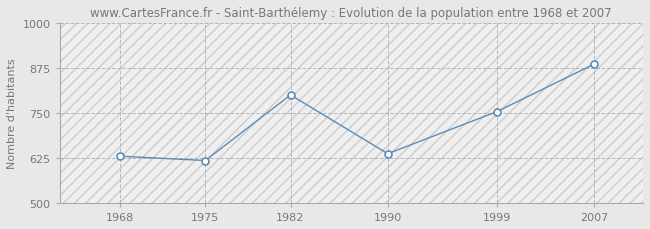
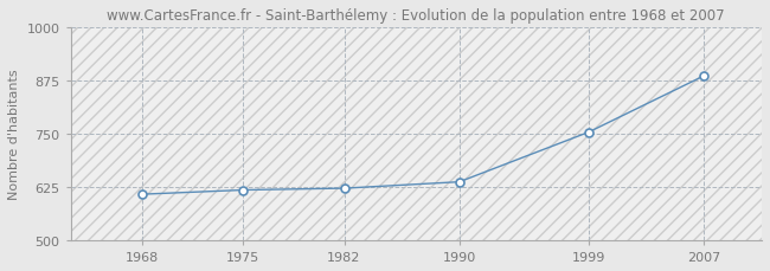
1968: 630 -> 608
1982: 800 -> 622
